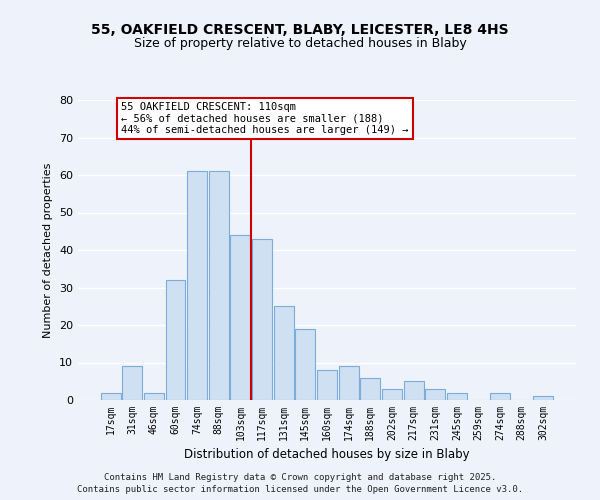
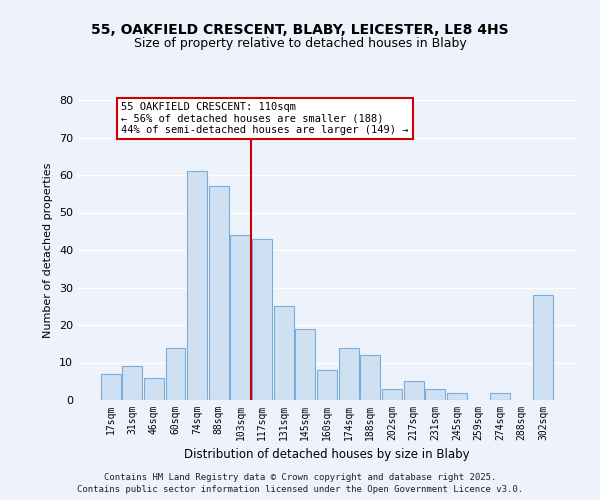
17sqm: 2 -> 7
46sqm: 2 -> 6
60sqm: 32 -> 14
88sqm: 61 -> 57
174sqm: 9 -> 14
188sqm: 6 -> 12
302sqm: 1 -> 28
